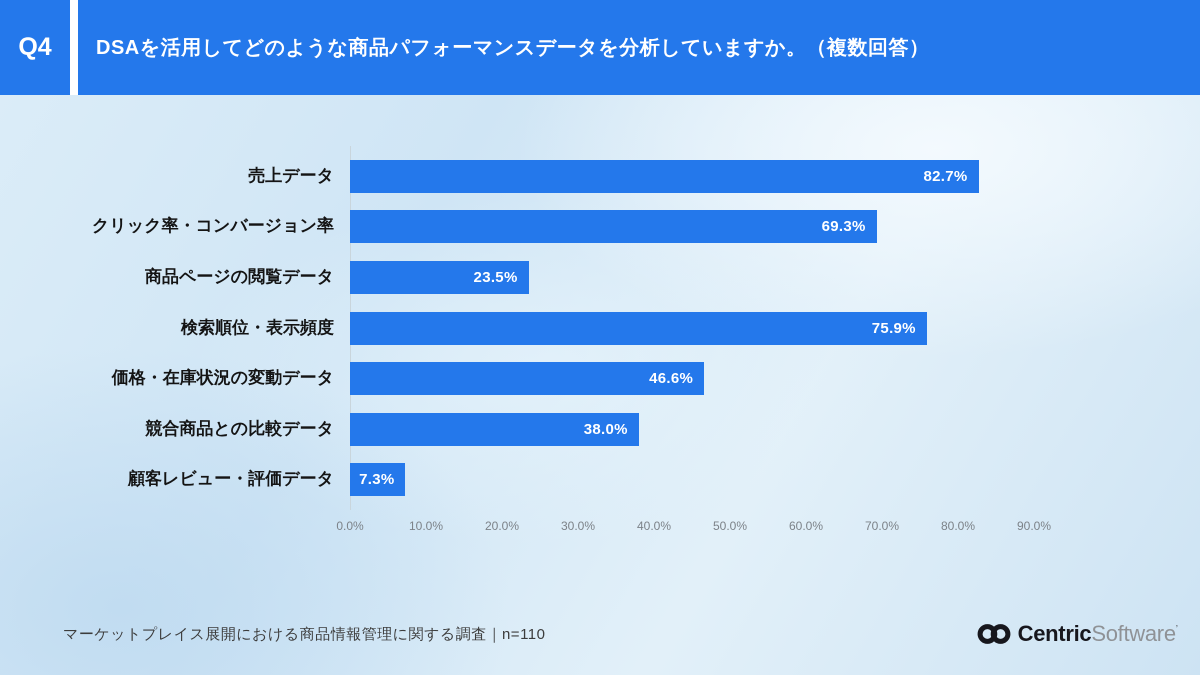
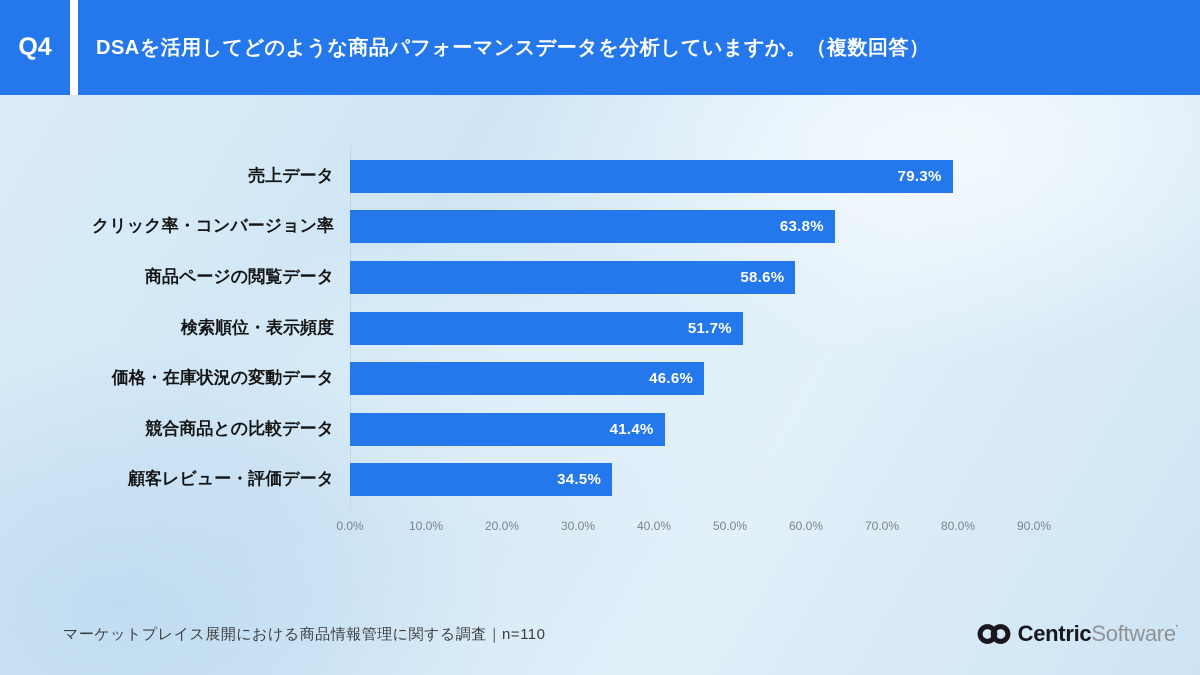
売上データ: 82.7% -> 79.3%
クリック率・コンバージョン率: 69.3% -> 63.8%
商品ページの閲覧データ: 23.5% -> 58.6%
検索順位・表示頻度: 75.9% -> 51.7%
競合商品との比較データ: 38.0% -> 41.4%
顧客レビュー・評価データ: 7.3% -> 34.5%
